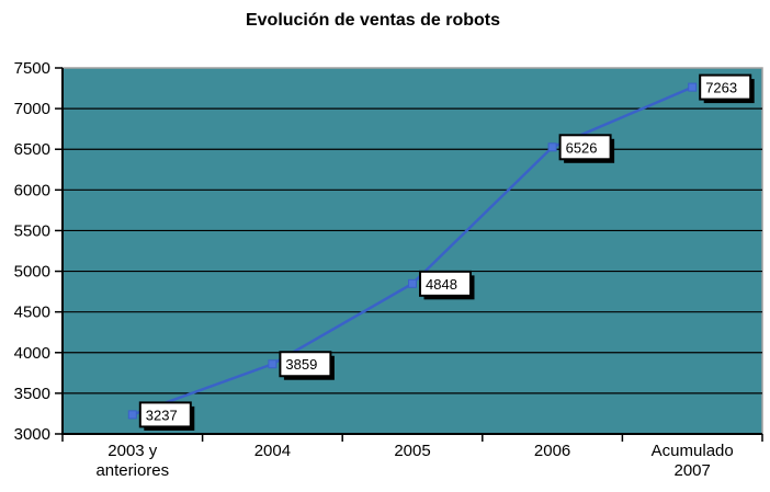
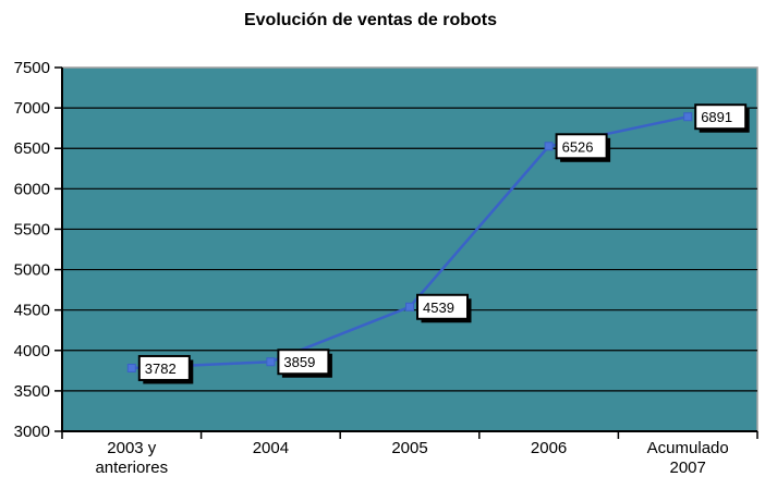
2003 y anteriores: 3237 -> 3782
2005: 4848 -> 4539
Acumulado 2007: 7263 -> 6891
